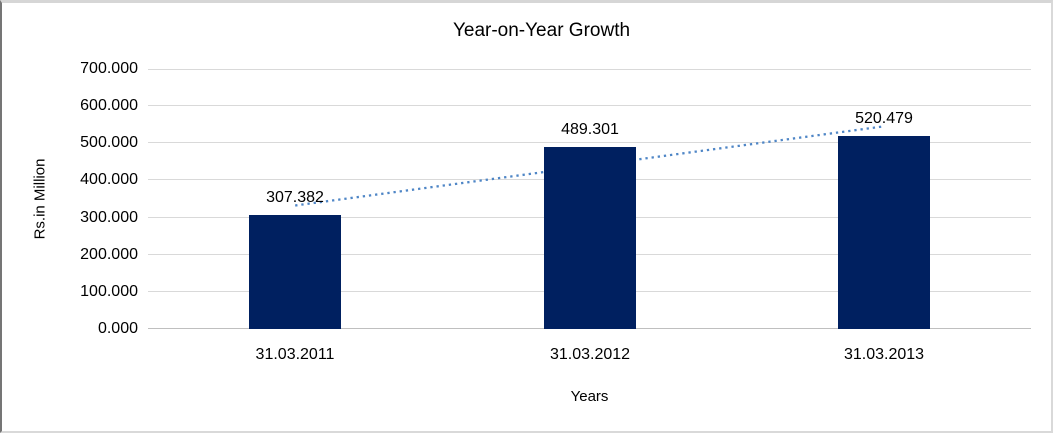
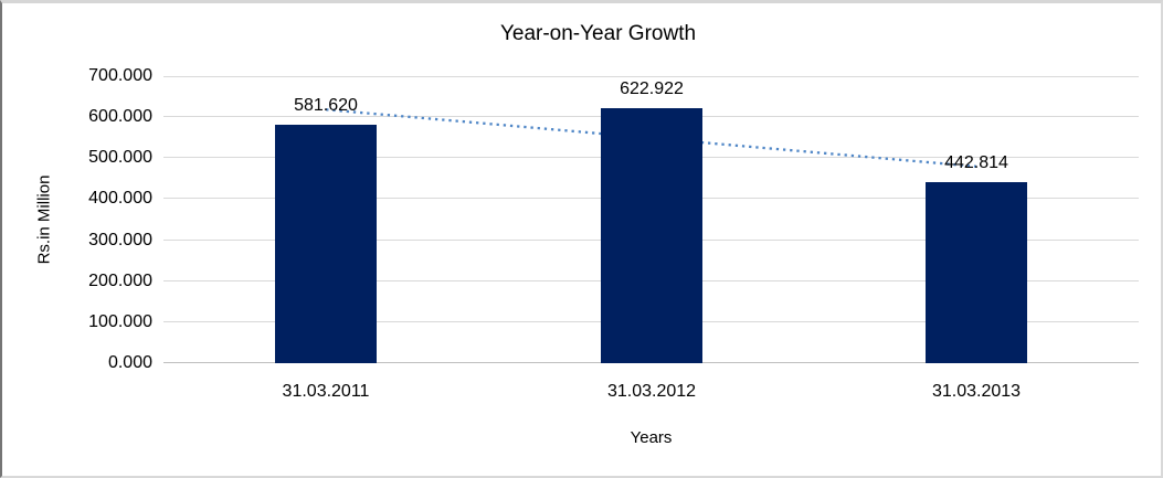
31.03.2011: 307.382 -> 581.620
31.03.2012: 489.301 -> 622.922
31.03.2013: 520.479 -> 442.814
